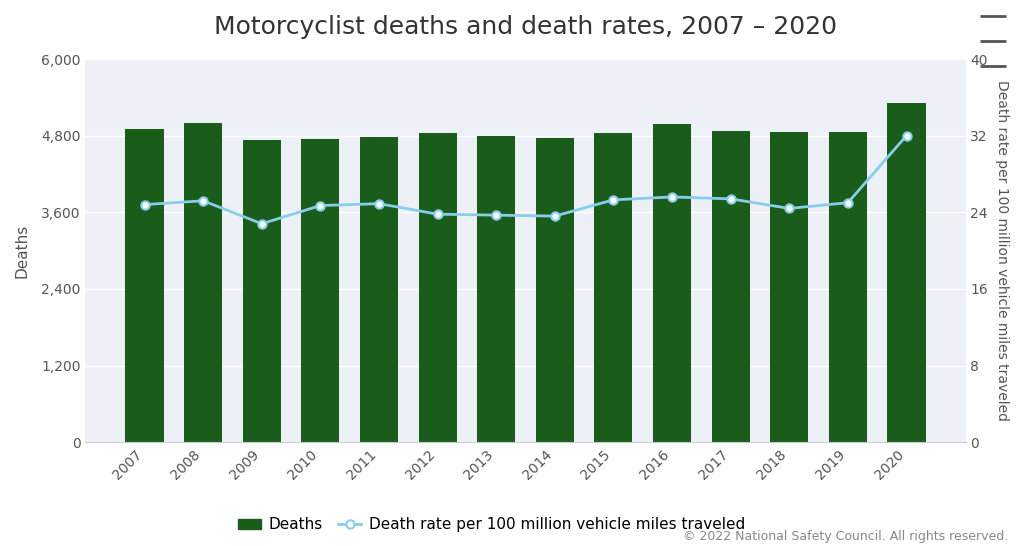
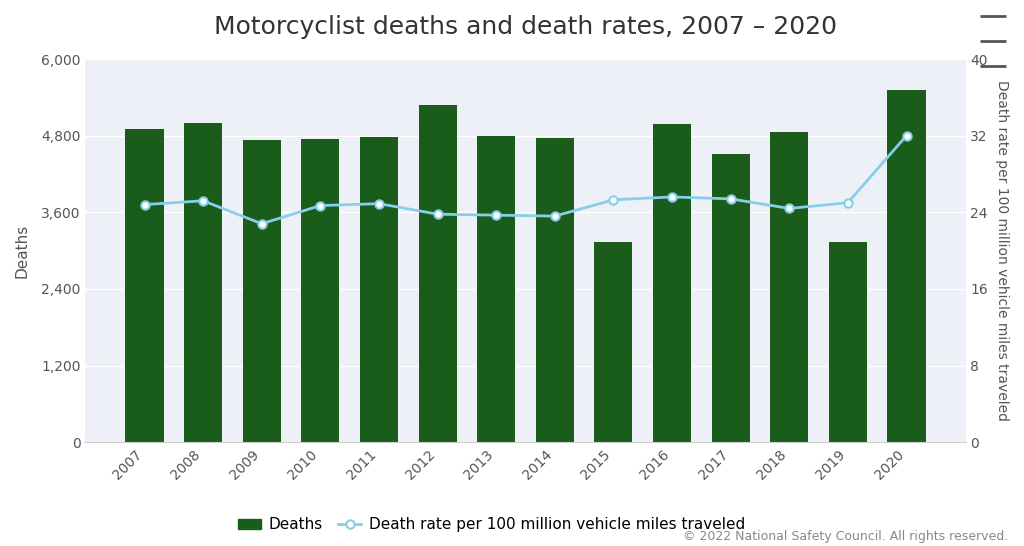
Deaths/2012: 4,840 -> 5,280
Deaths/2015: 4,850 -> 3,140
Deaths/2017: 4,870 -> 4,520
Deaths/2019: 4,850 -> 3,140
Deaths/2020: 5,310 -> 5,520
